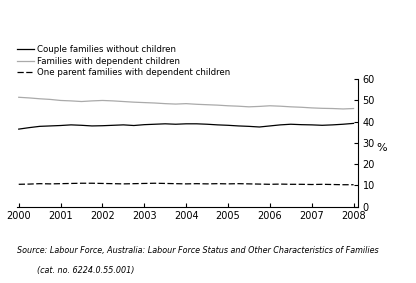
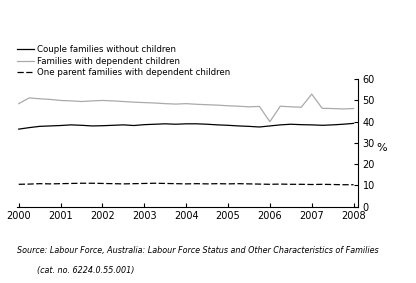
Families with dependent children/2000: 51.5 -> 48.5
Families with dependent children/2006: 47.5 -> 40.0
Families with dependent children/2007: 46.5 -> 53.0
